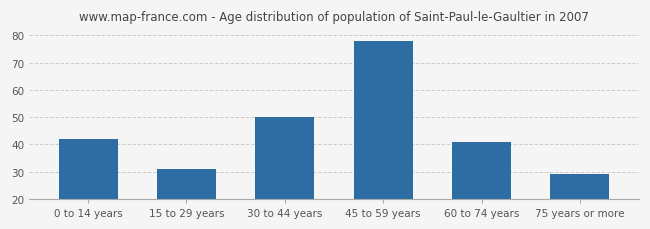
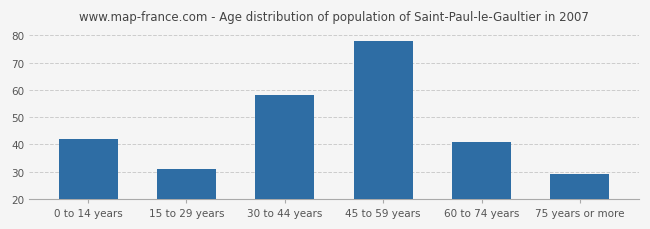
30 to 44 years: 50 -> 58
